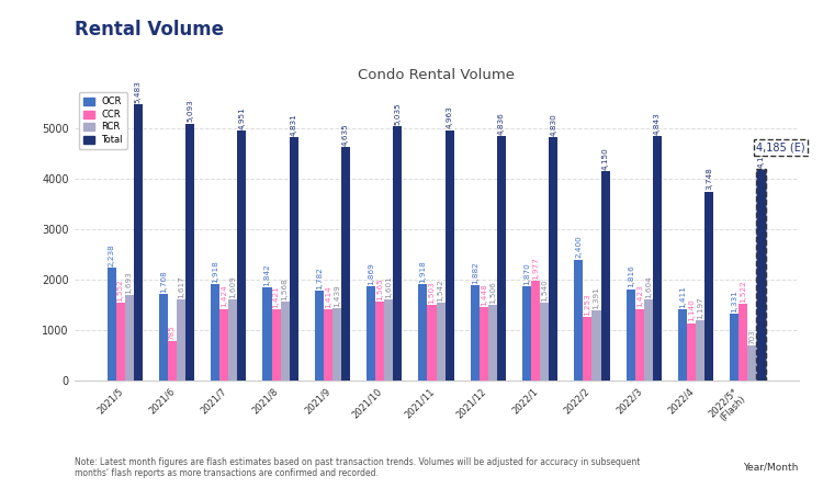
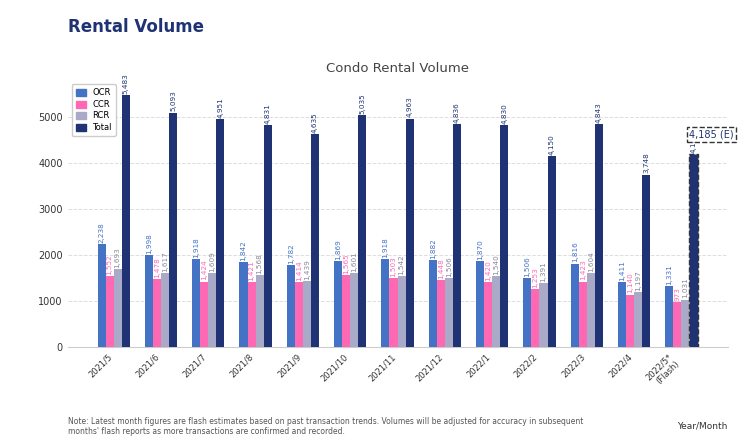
OCR/2021/6: 1,708 -> 1,998
CCR/2021/6: 785 -> 1,478
CCR/2022/1: 1,977 -> 1,420
OCR/2022/2: 2,400 -> 1,506
CCR/2022/5* (Flash): 1,522 -> 973
RCR/2022/5* (Flash): 703 -> 1,031
